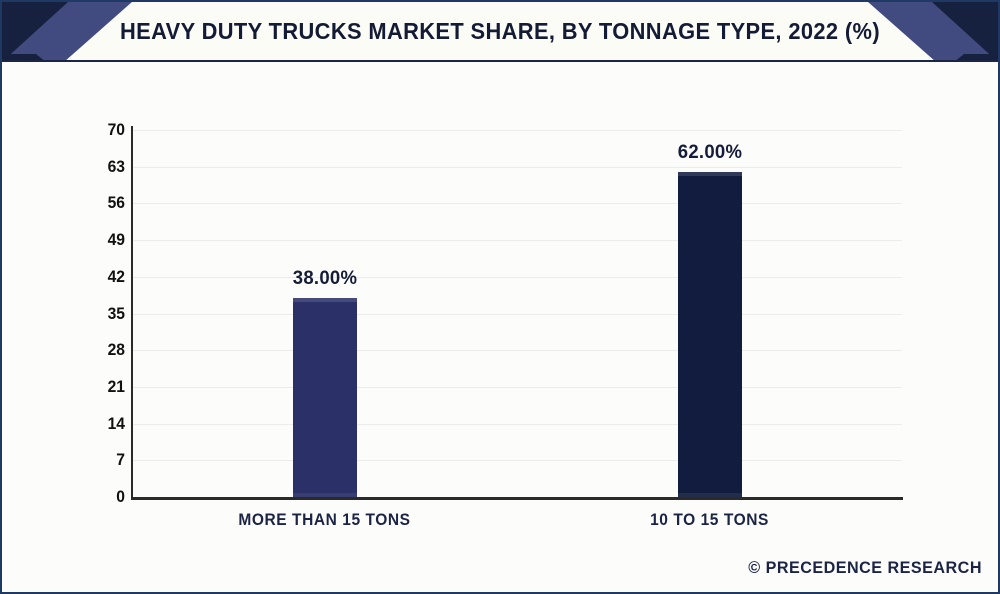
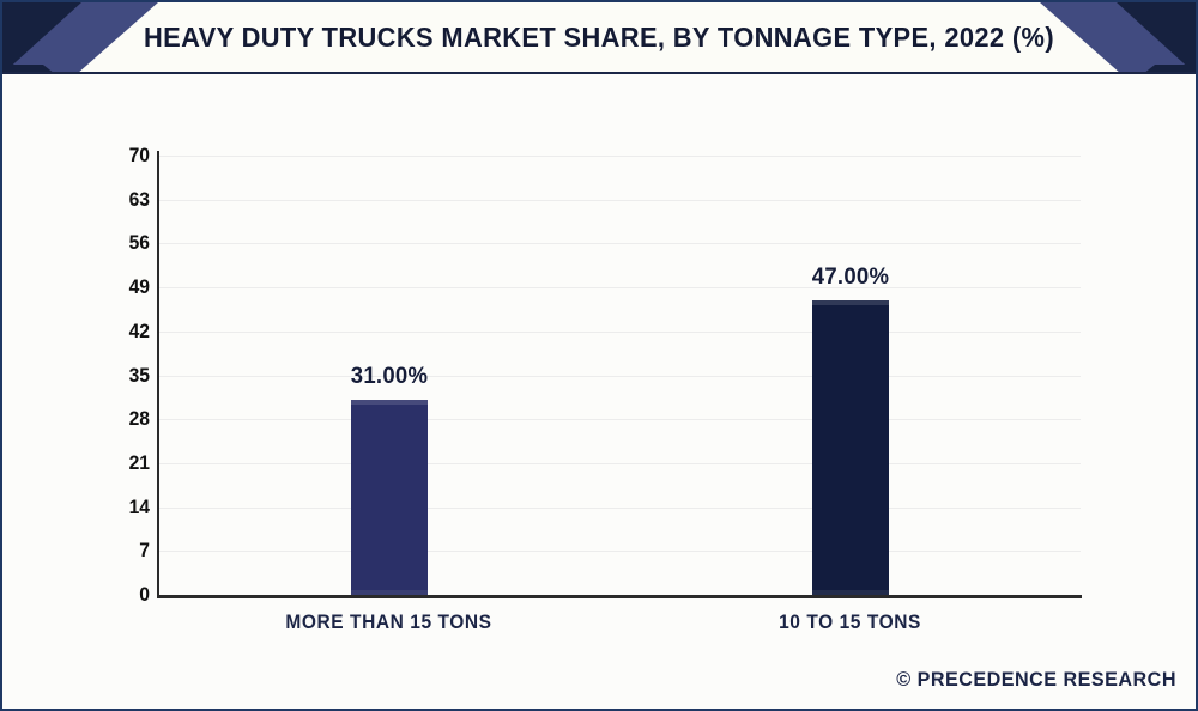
MORE THAN 15 TONS: 38.00% -> 31.00%
10 TO 15 TONS: 62.00% -> 47.00%
